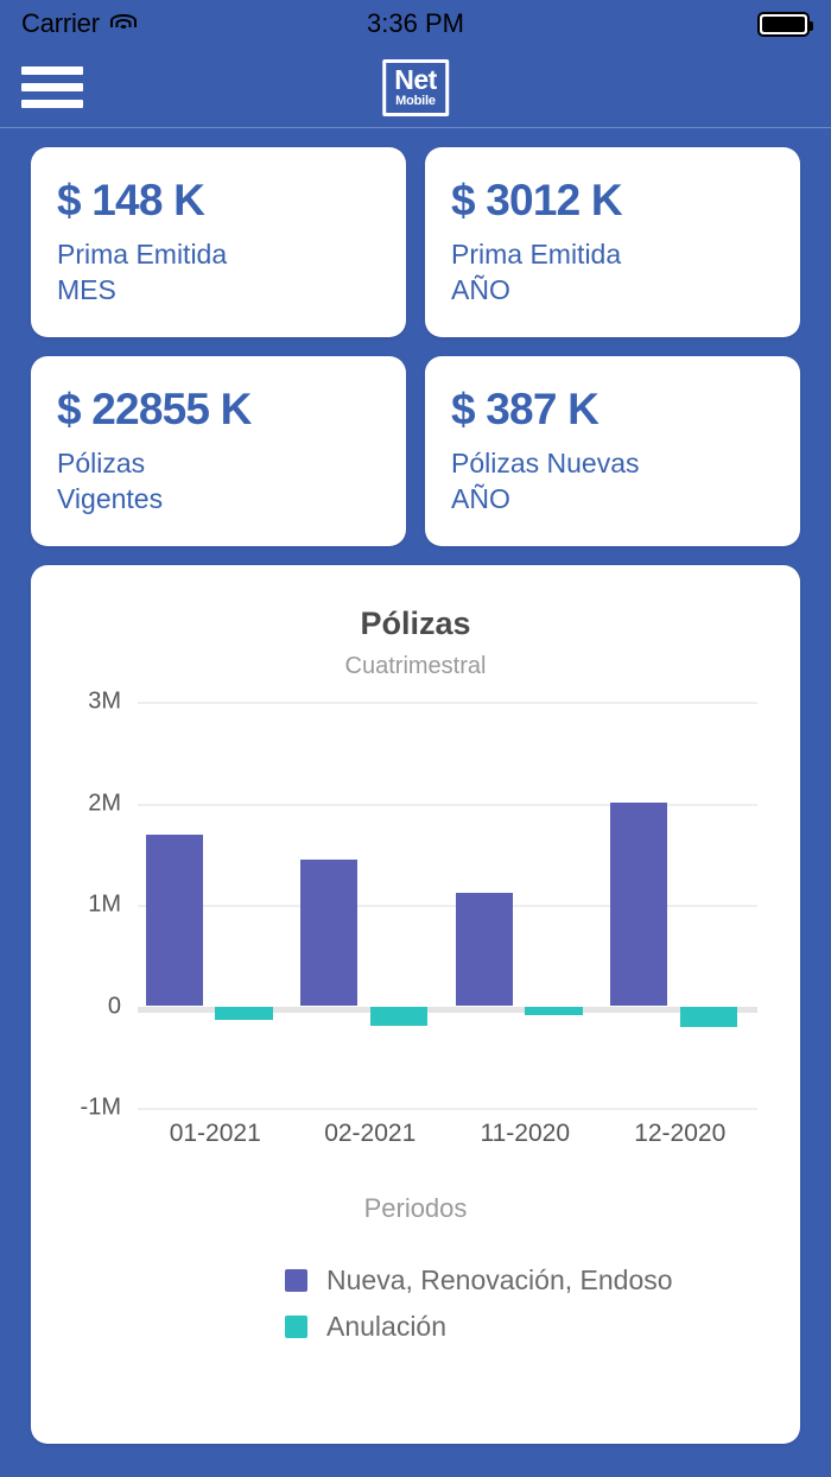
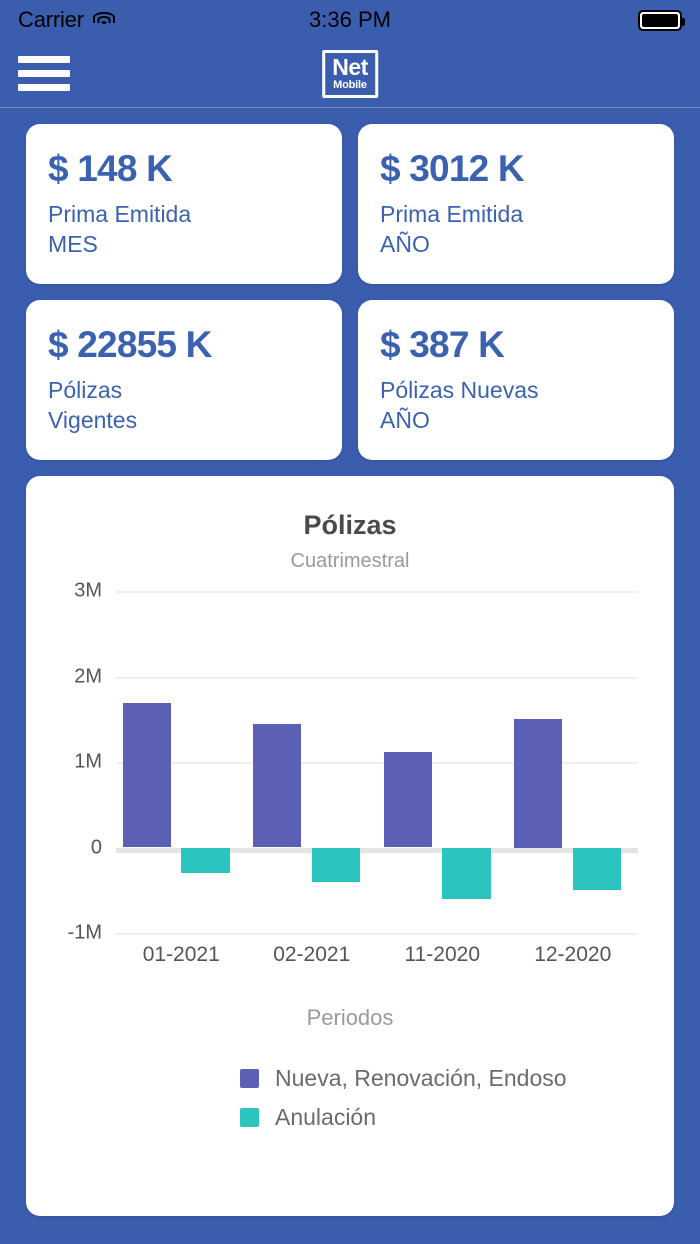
Anulación/01-2021: -0.1M -> -0.3M
Anulación/02-2021: -0.2M -> -0.4M
Anulación/11-2020: -0.1M -> -0.6M
Nueva, Renovación, Endoso/12-2020: 2.0M -> 1.5M
Anulación/12-2020: -0.2M -> -0.5M
